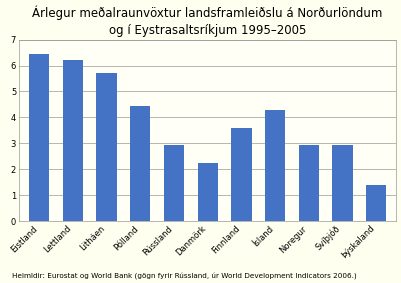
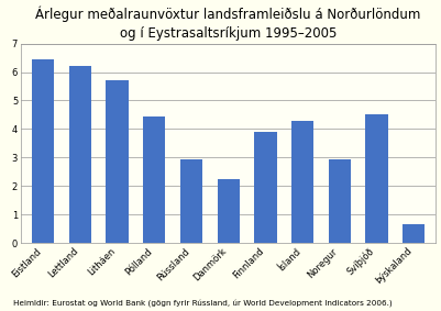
Finnland: 3.60 -> 3.90
Svíþjóð: 2.95 -> 4.50
Þýskaland: 1.40 -> 0.65
